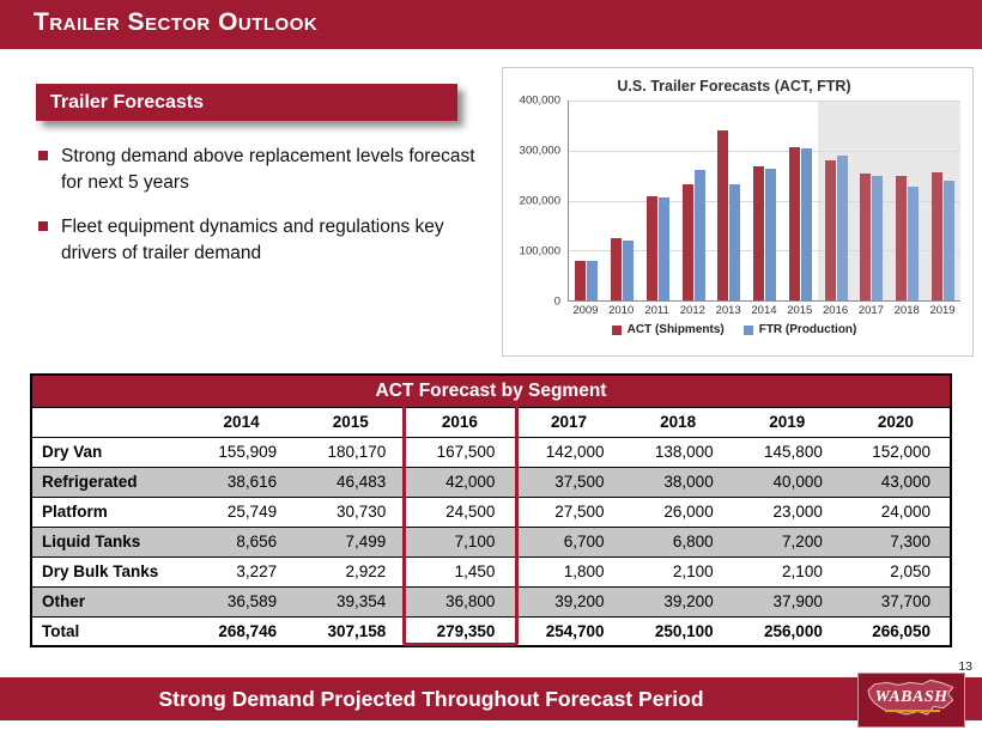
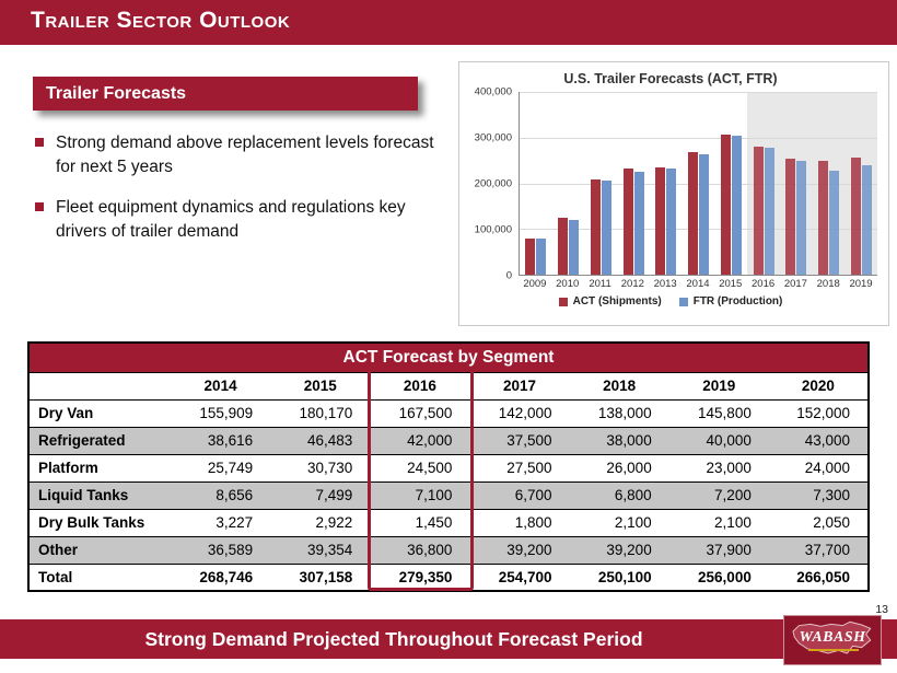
FTR (Production)/2012: 260000 -> 230000
ACT (Shipments)/2013: 340000 -> 240000
FTR (Production)/2016: 290000 -> 280000
